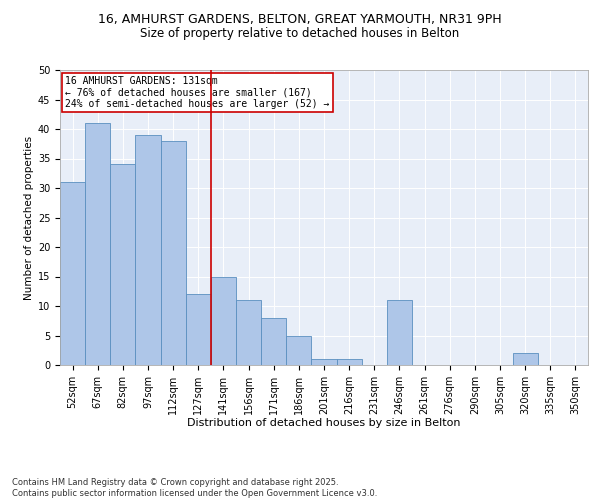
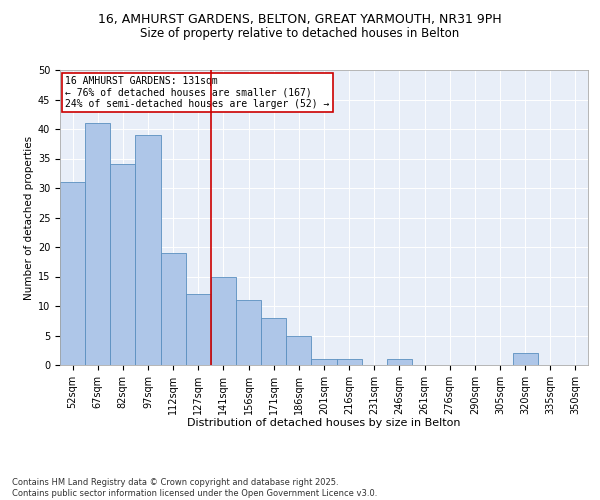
112sqm: 38 -> 19
246sqm: 11 -> 1
